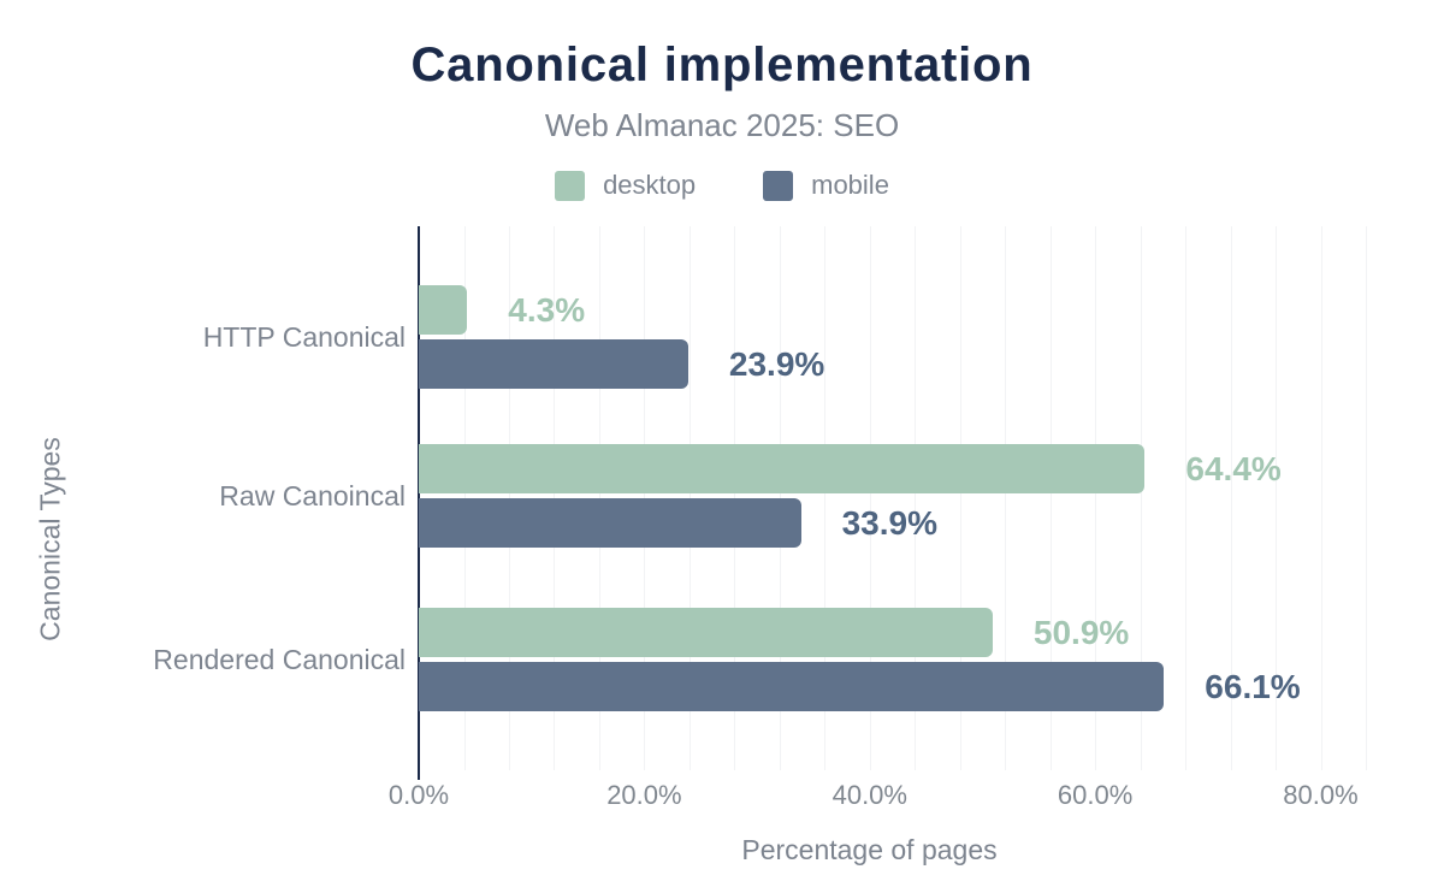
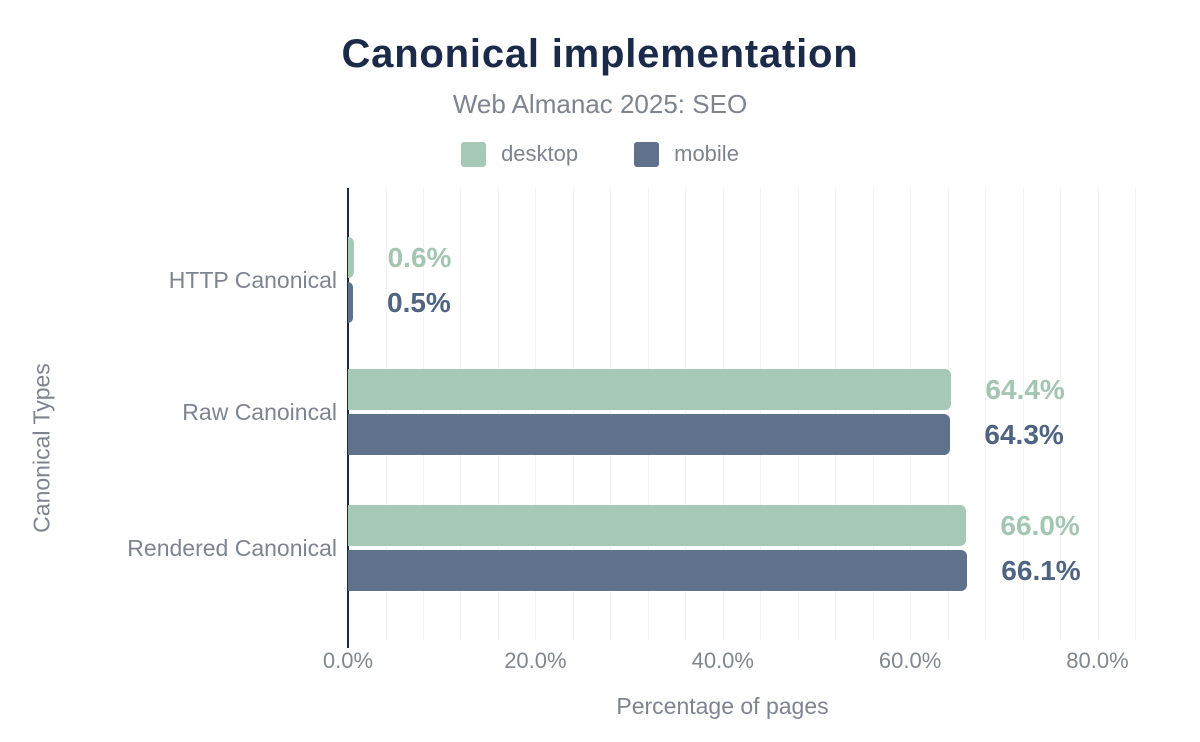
desktop/HTTP Canonical: 4.3% -> 0.6%
mobile/HTTP Canonical: 23.9% -> 0.5%
mobile/Raw Canoincal: 33.9% -> 64.3%
desktop/Rendered Canonical: 50.9% -> 66.0%
